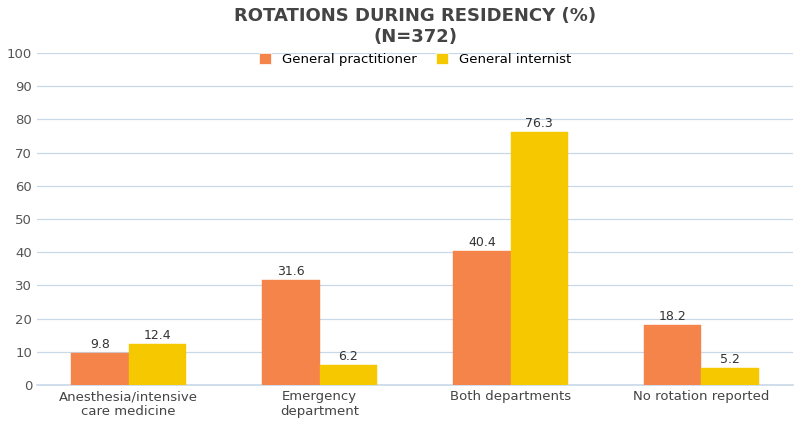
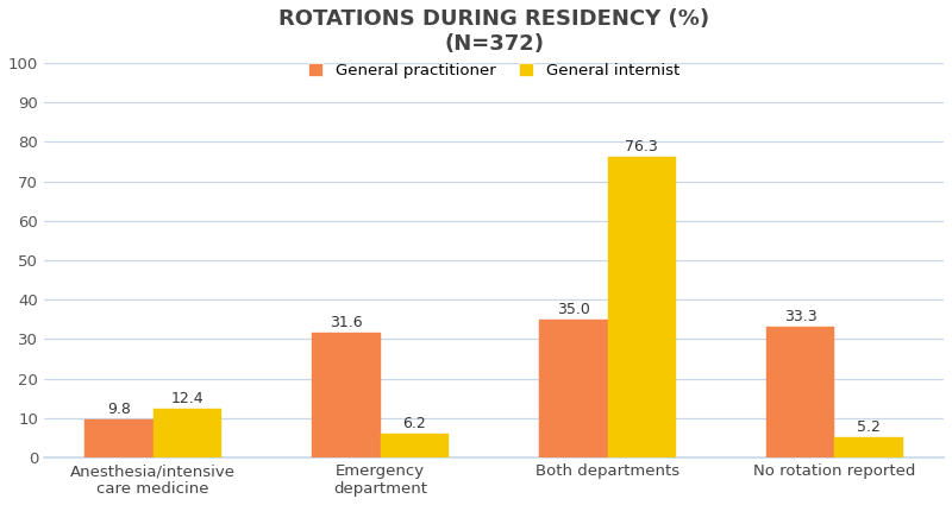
General practitioner/Both departments: 40.4 -> 35.0
General practitioner/No rotation reported: 18.2 -> 33.3
